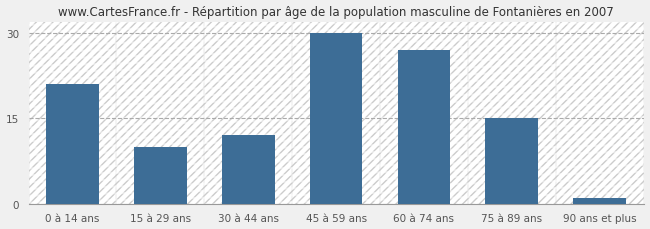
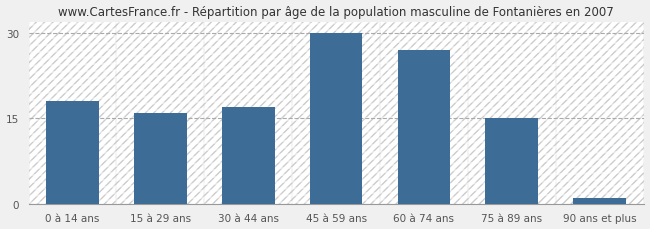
0 à 14 ans: 21 -> 18
15 à 29 ans: 10 -> 16
30 à 44 ans: 12 -> 17
